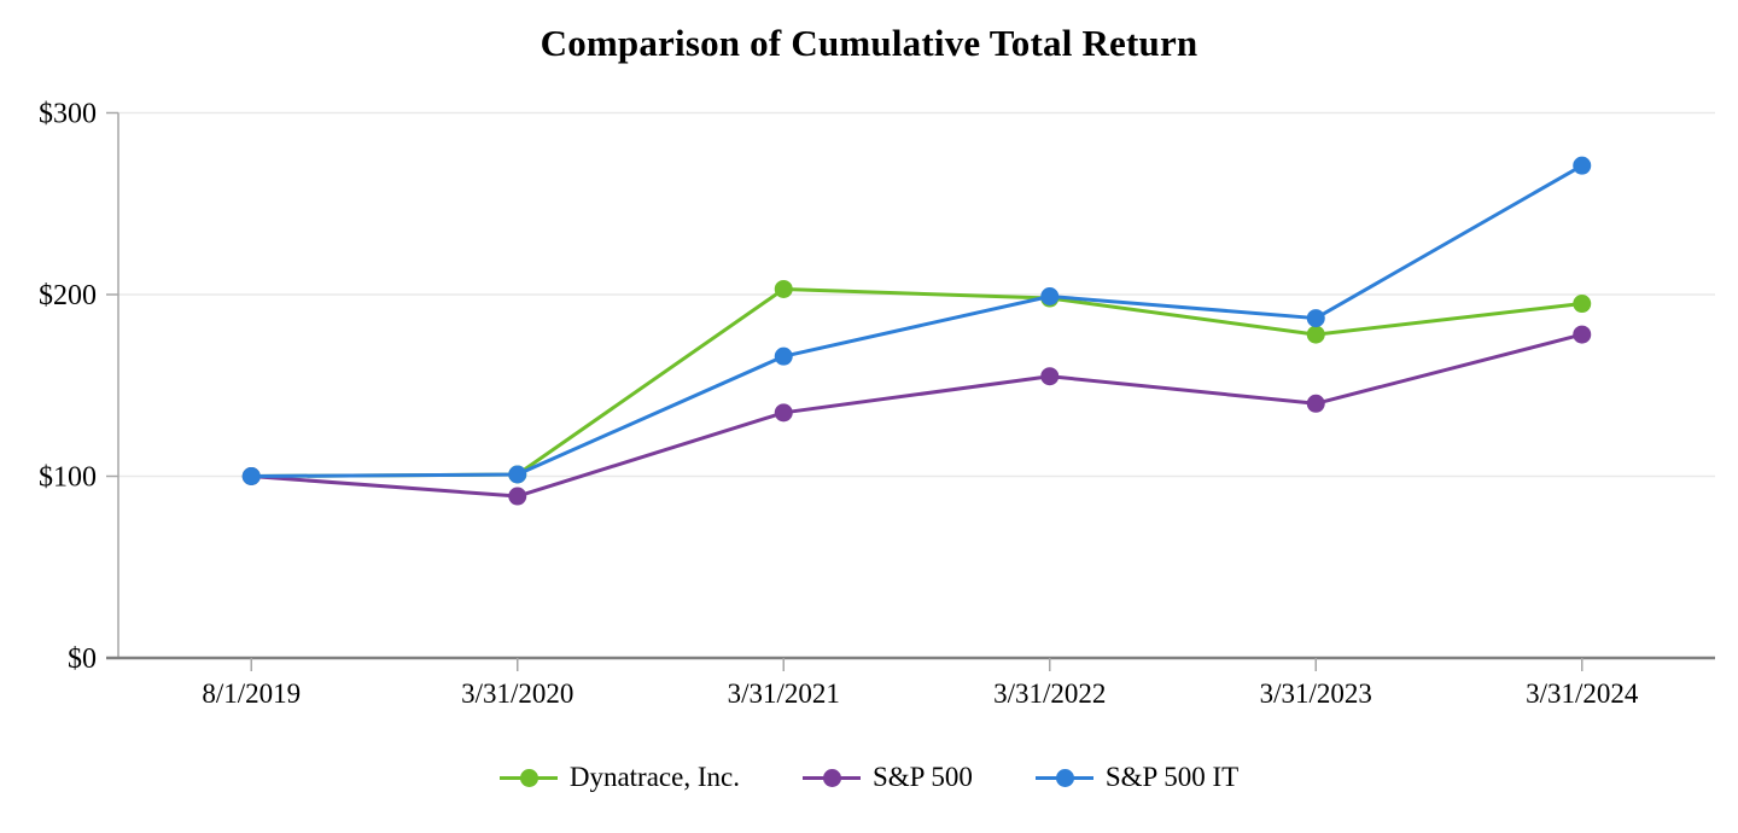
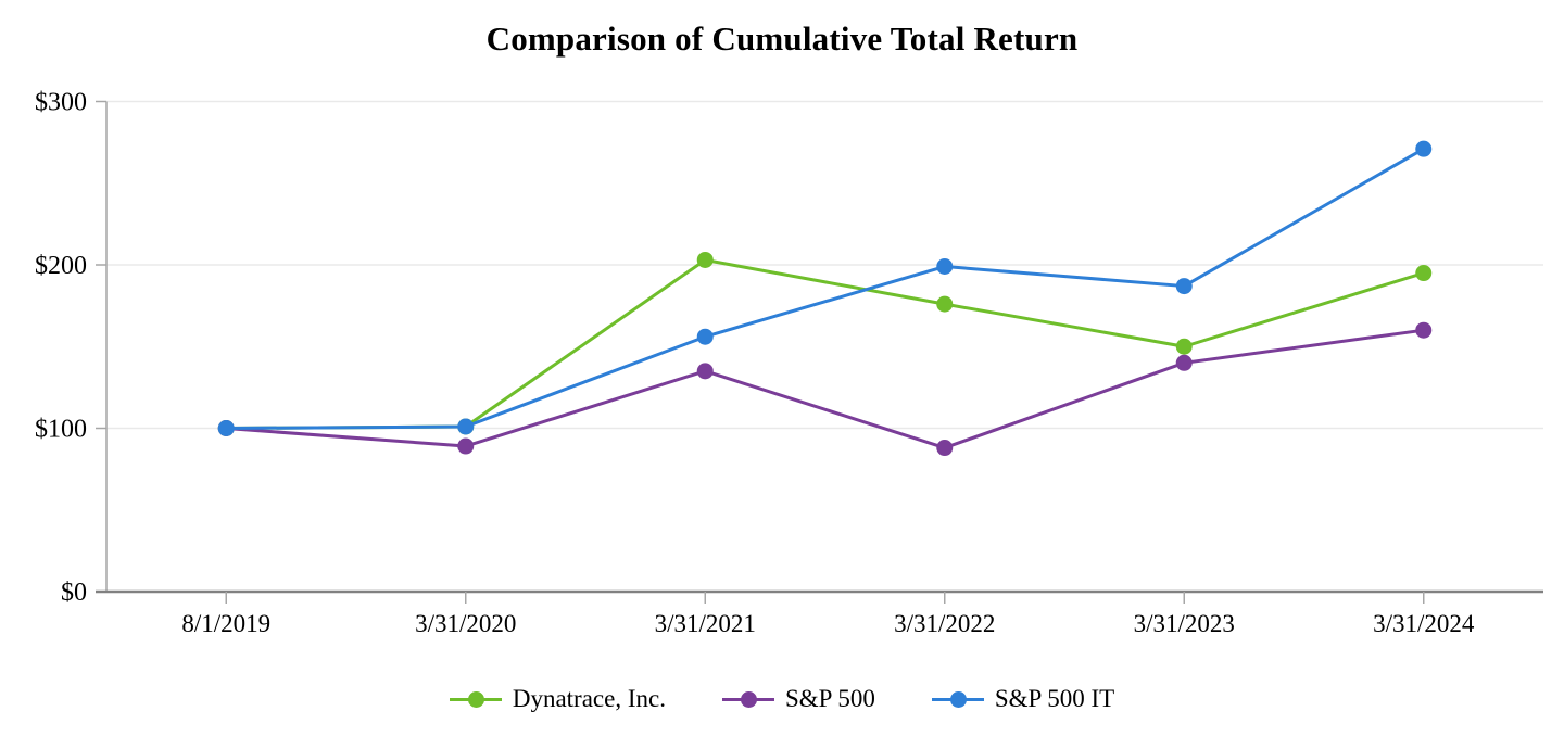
S&P 500 IT/3/31/2021: $166 -> $156
Dynatrace, Inc./3/31/2022: $198 -> $176
S&P 500/3/31/2022: $155 -> $88
Dynatrace, Inc./3/31/2023: $178 -> $150
S&P 500/3/31/2024: $178 -> $160
